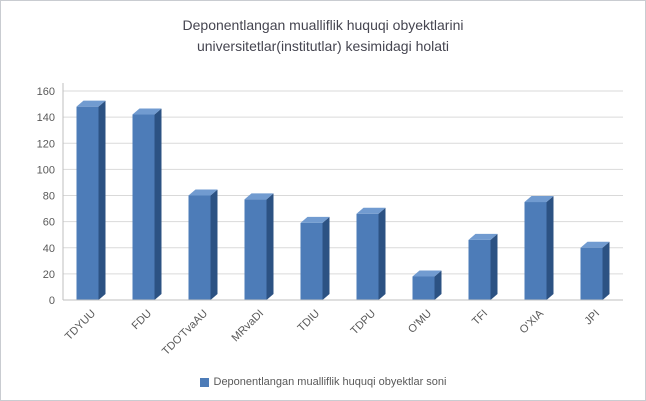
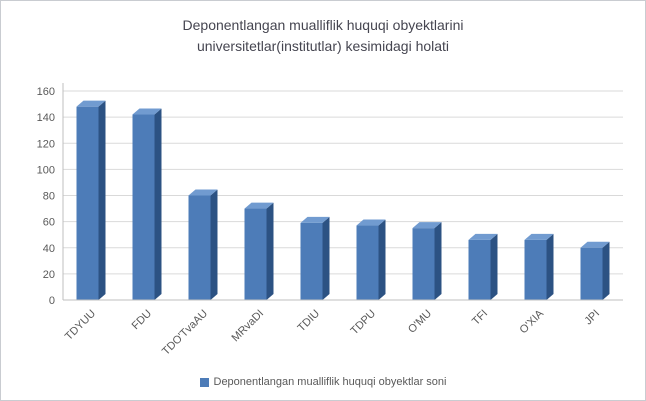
MRvaDI: 77 -> 70
TDPU: 66 -> 57
O'MU: 18 -> 55
O'XIA: 75 -> 46
